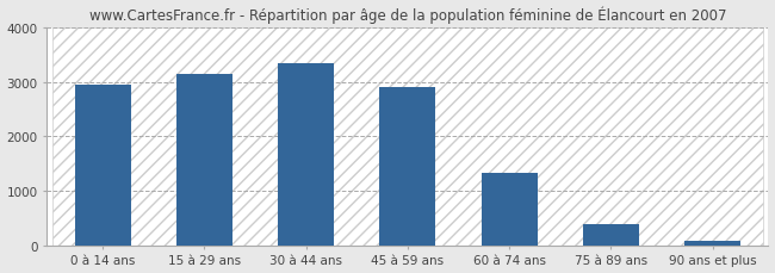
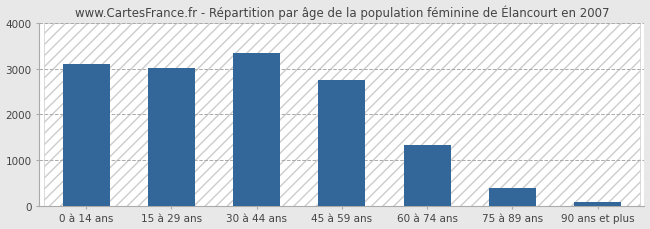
0 à 14 ans: 2950 -> 3110
15 à 29 ans: 3150 -> 3010
45 à 59 ans: 2900 -> 2760
